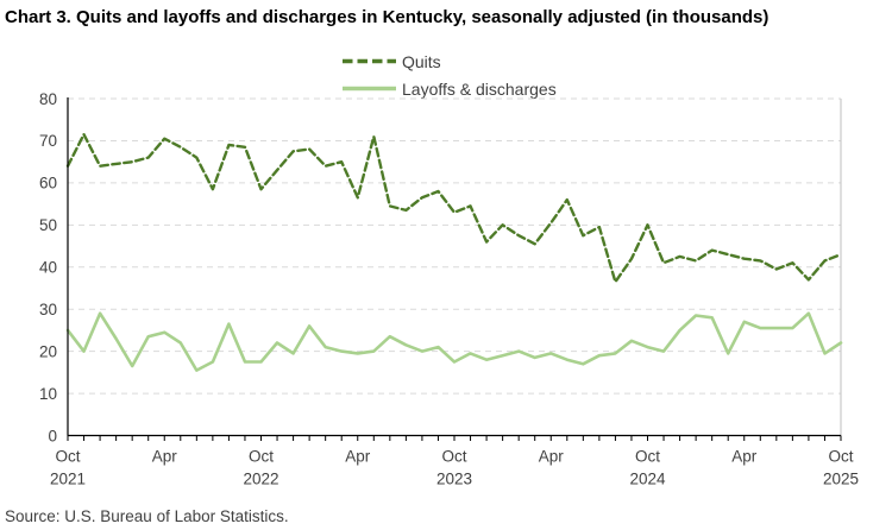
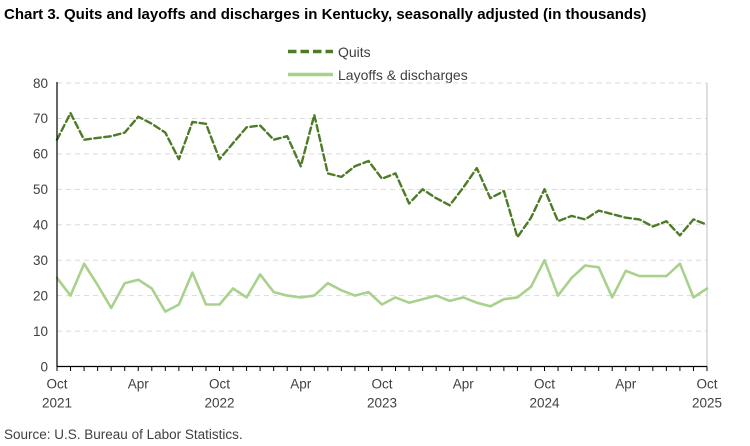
Layoffs & discharges/Oct 2024: 21 -> 30
Quits/Oct 2025: 43 -> 40
